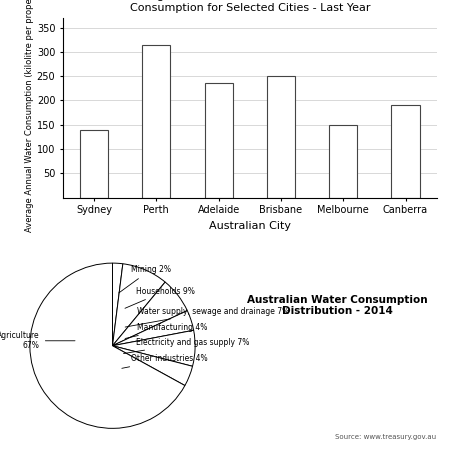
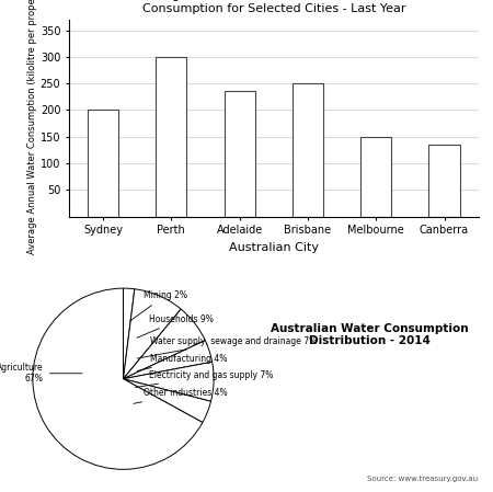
Sydney: 140 -> 200
Perth: 315 -> 300
Canberra: 190 -> 135
